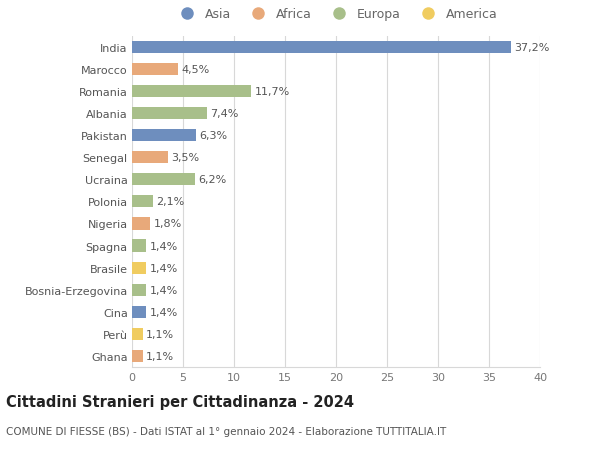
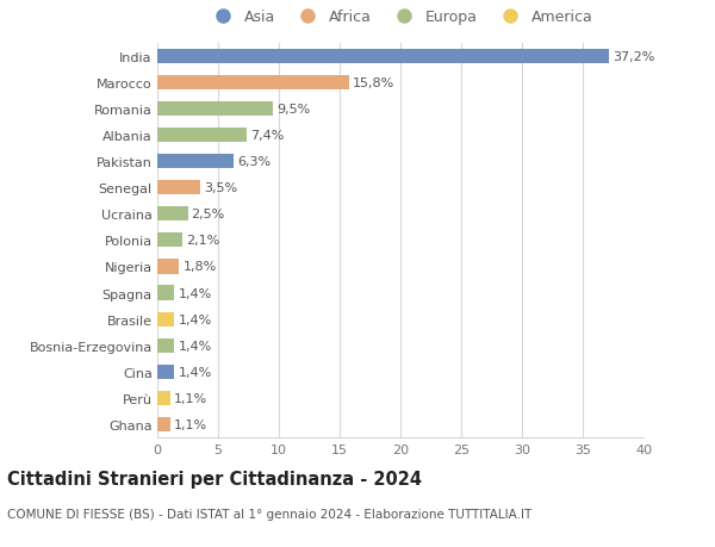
Marocco: 4,5% -> 15,8%
Romania: 11,7% -> 9,5%
Ucraina: 6,2% -> 2,5%
